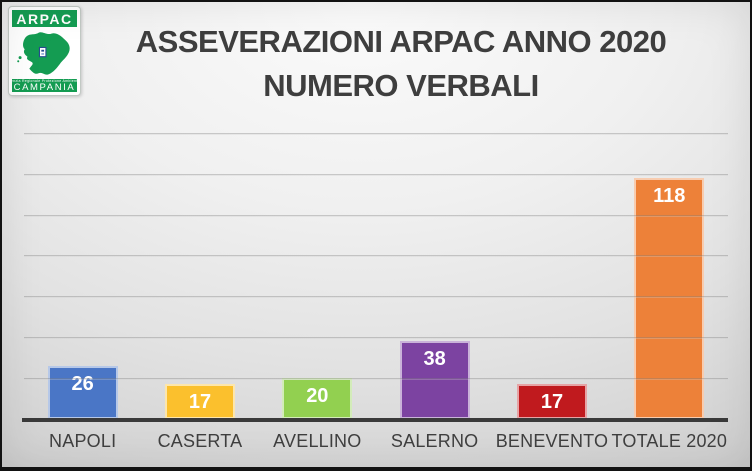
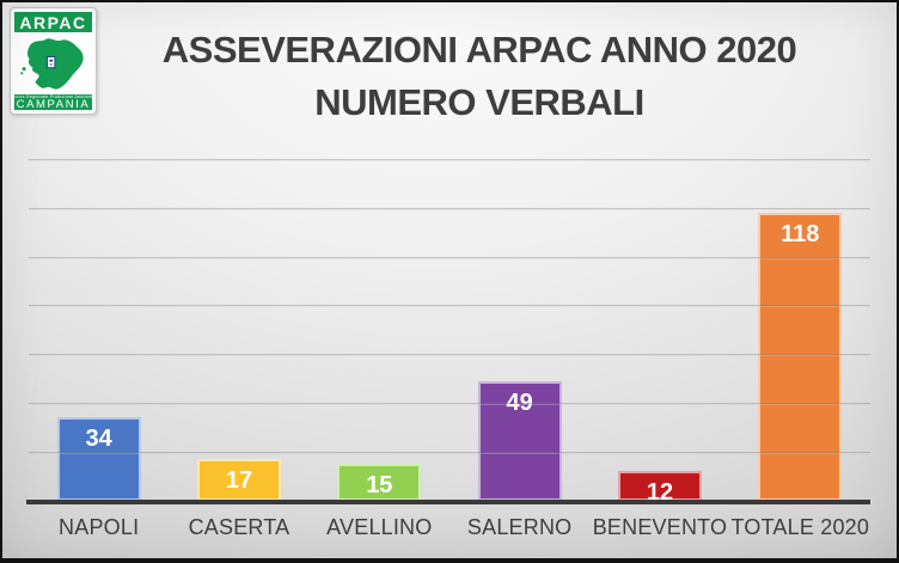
NAPOLI: 26 -> 34
AVELLINO: 20 -> 15
SALERNO: 38 -> 49
BENEVENTO: 17 -> 12
